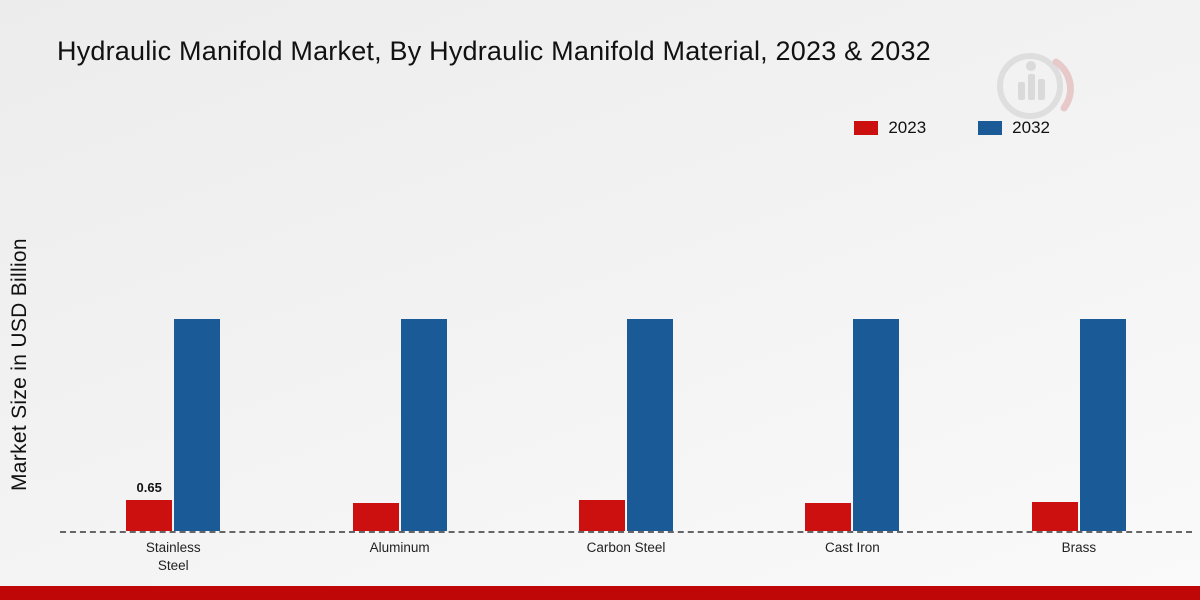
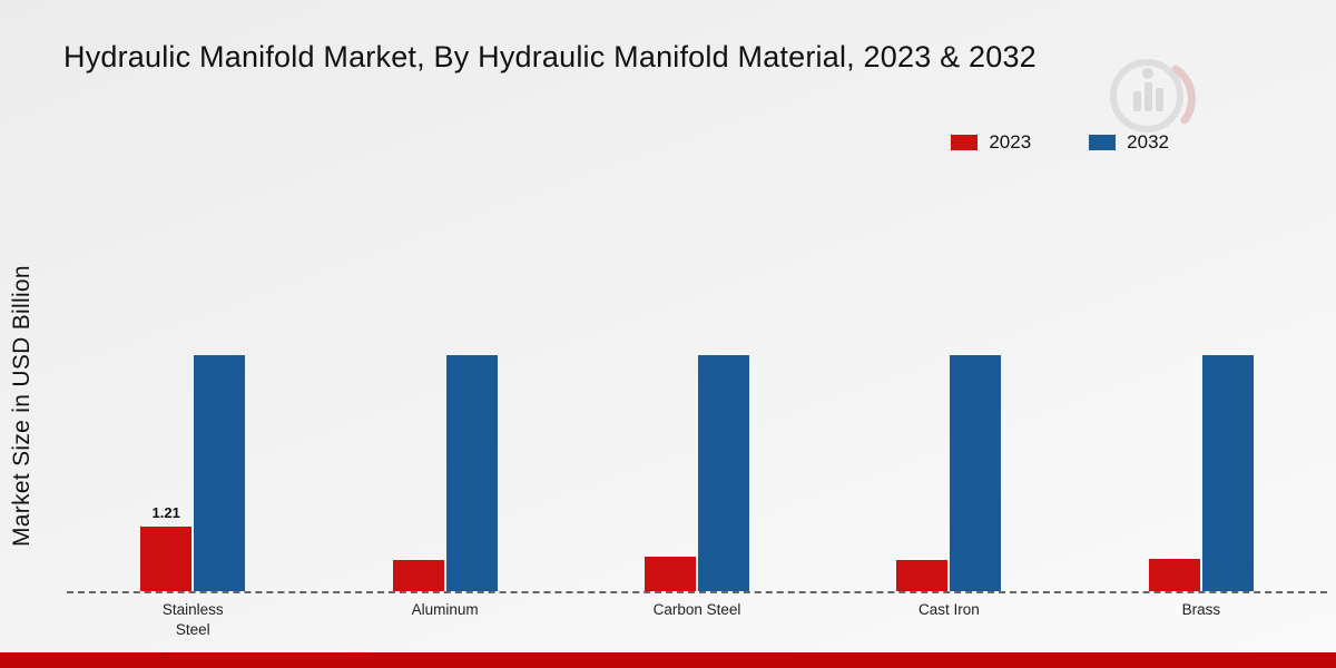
2023/Stainless Steel: 0.65 -> 1.21
